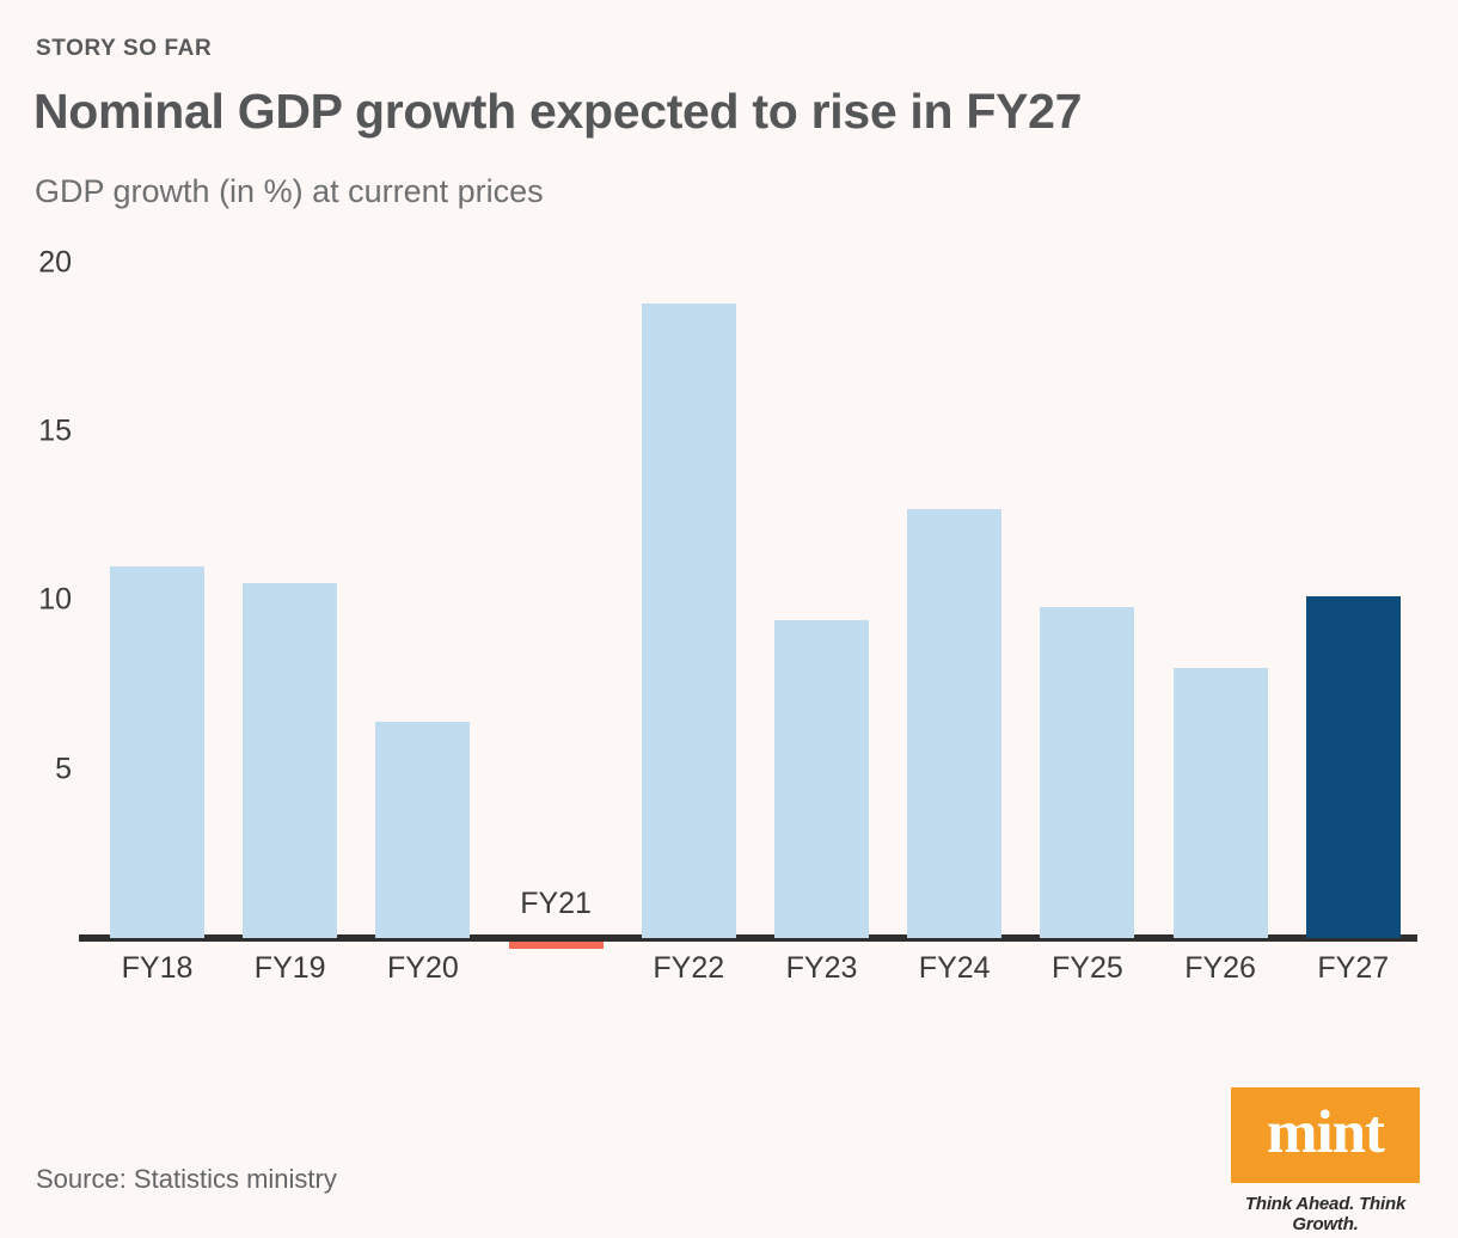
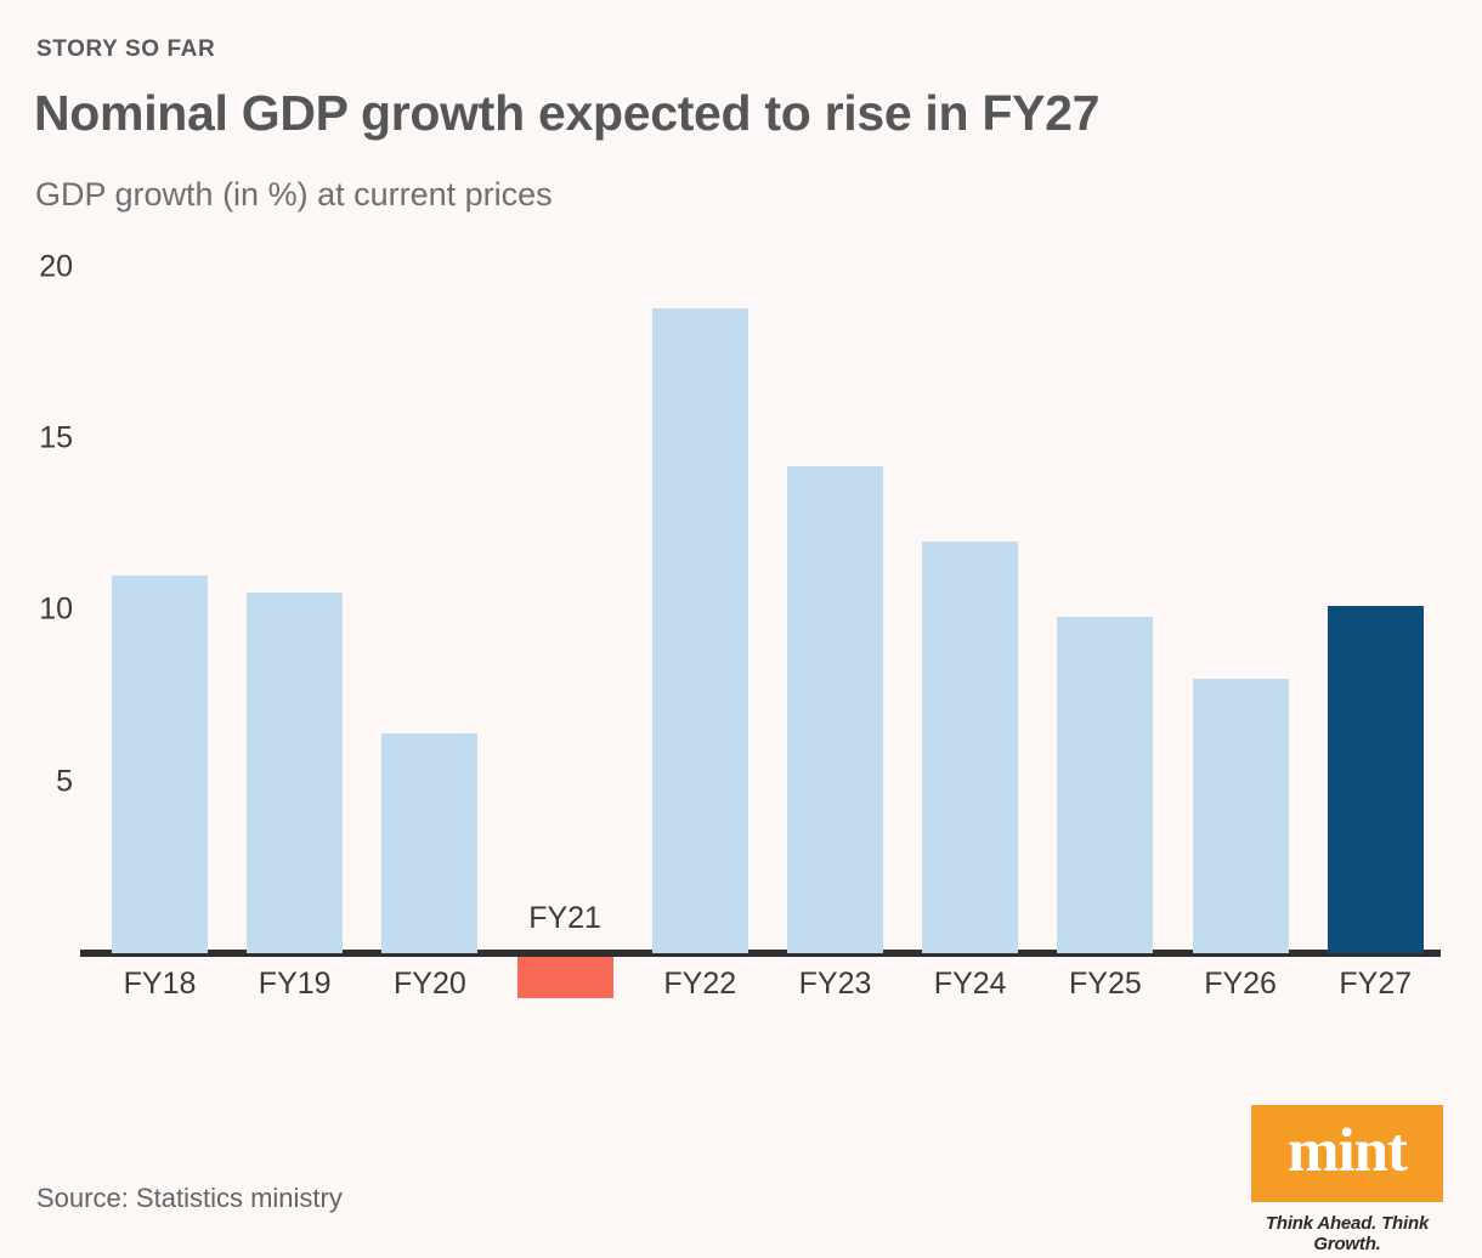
FY21: -0.2 -> -1.2
FY23: 9.4 -> 14.2
FY24: 12.7 -> 12.0
